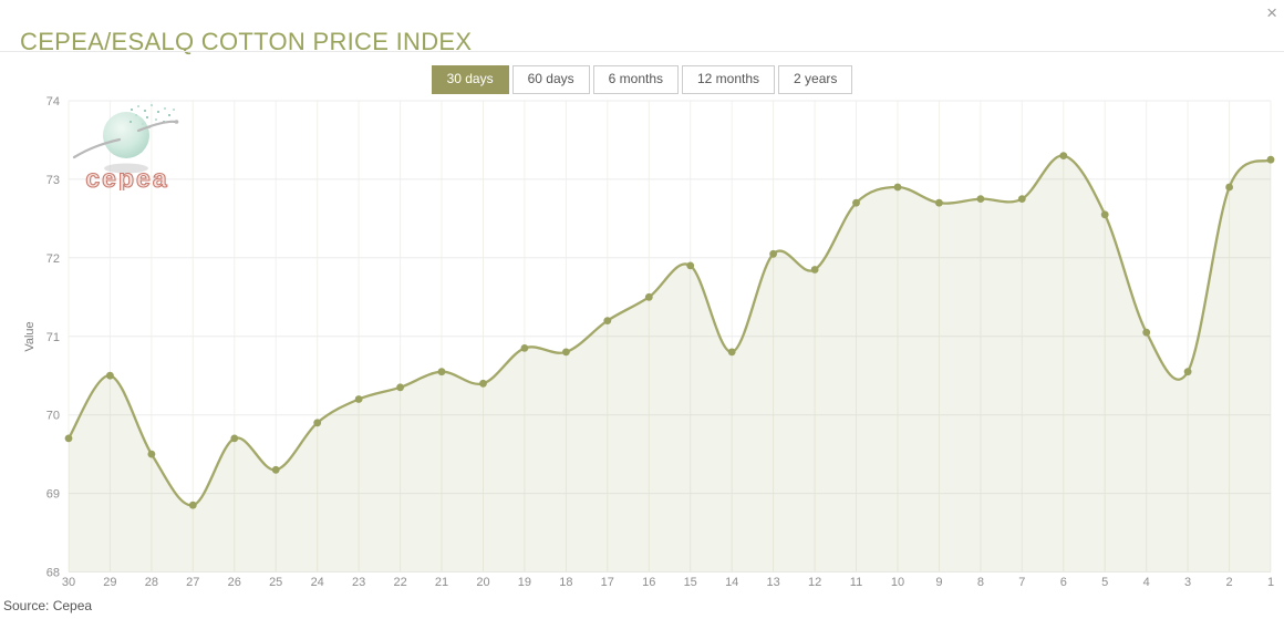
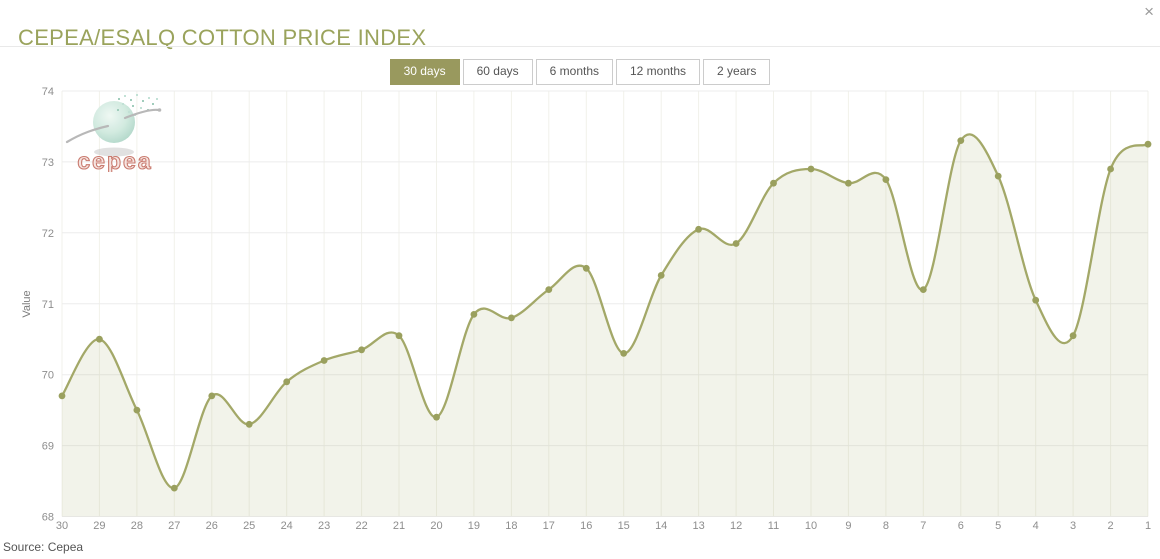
27: 68.8 -> 68.4
20: 70.4 -> 69.4
15: 71.9 -> 70.3
14: 70.8 -> 71.4
7: 72.8 -> 71.2
5: 72.5 -> 72.8
